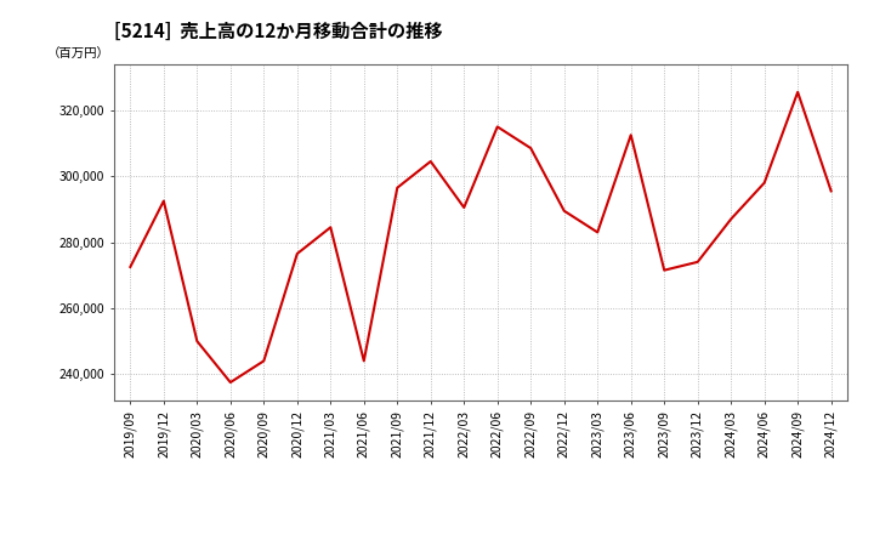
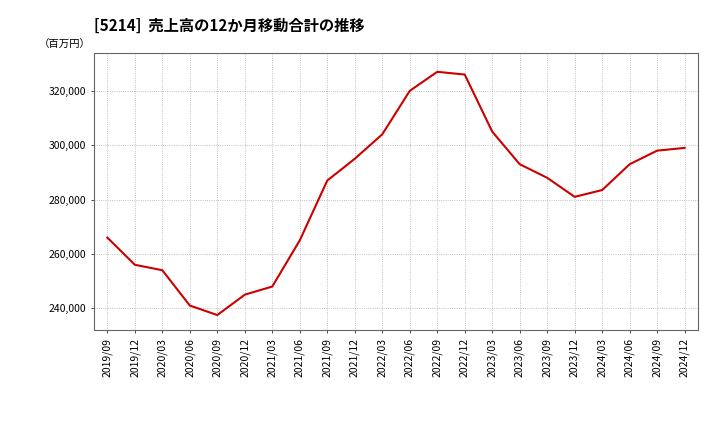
2019/09: 272,500 -> 266,000
2019/12: 292,500 -> 256,000
2020/03: 250,000 -> 254,000
2020/06: 237,500 -> 241,000
2020/09: 244,000 -> 237,500
2020/12: 276,500 -> 245,000
2021/03: 284,500 -> 248,000
2021/06: 244,000 -> 265,000
2021/09: 296,500 -> 287,000
2021/12: 304,500 -> 295,000
2022/03: 290,500 -> 304,000
2022/06: 315,000 -> 320,000
2022/09: 308,500 -> 327,000
2022/12: 289,500 -> 326,000
2023/03: 283,000 -> 305,000
2023/06: 312,500 -> 293,000
2023/09: 271,500 -> 288,000
2023/12: 274,000 -> 281,000
2024/03: 287,000 -> 283,500
2024/06: 298,000 -> 293,000
2024/09: 325,500 -> 298,000
2024/12: 295,500 -> 299,000
